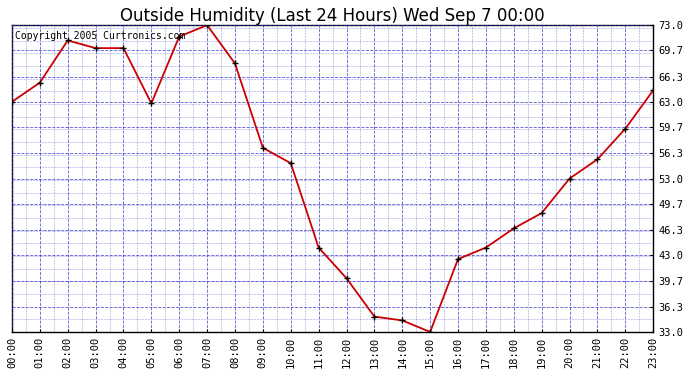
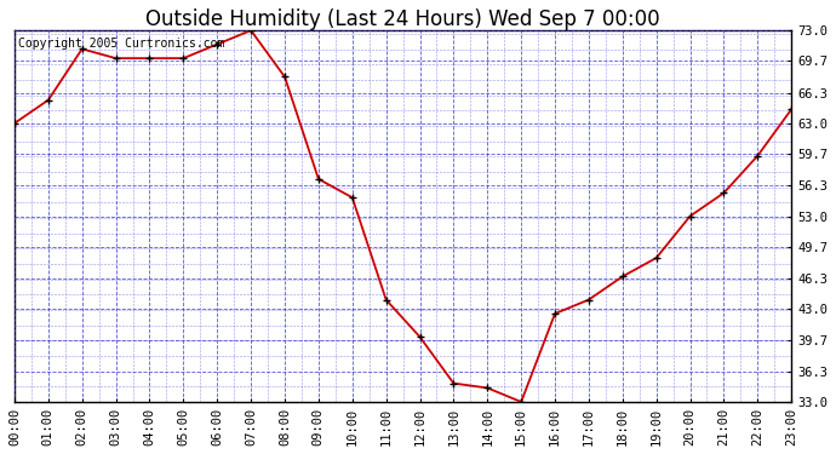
05:00: 62.8 -> 70.0
